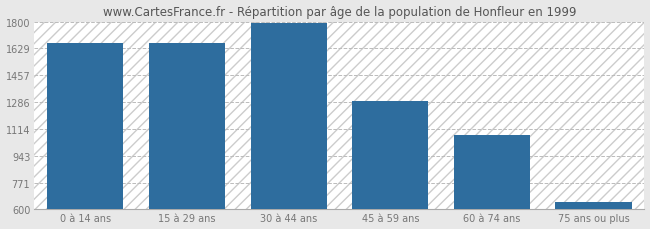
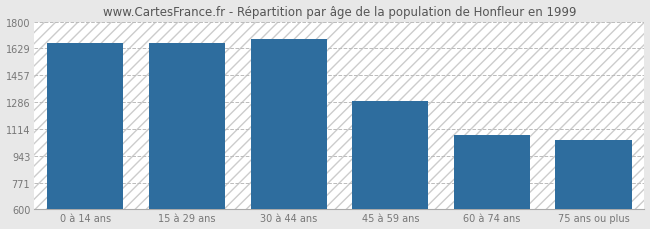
30 à 44 ans: 1790 -> 1690
75 ans ou plus: 640 -> 1040
